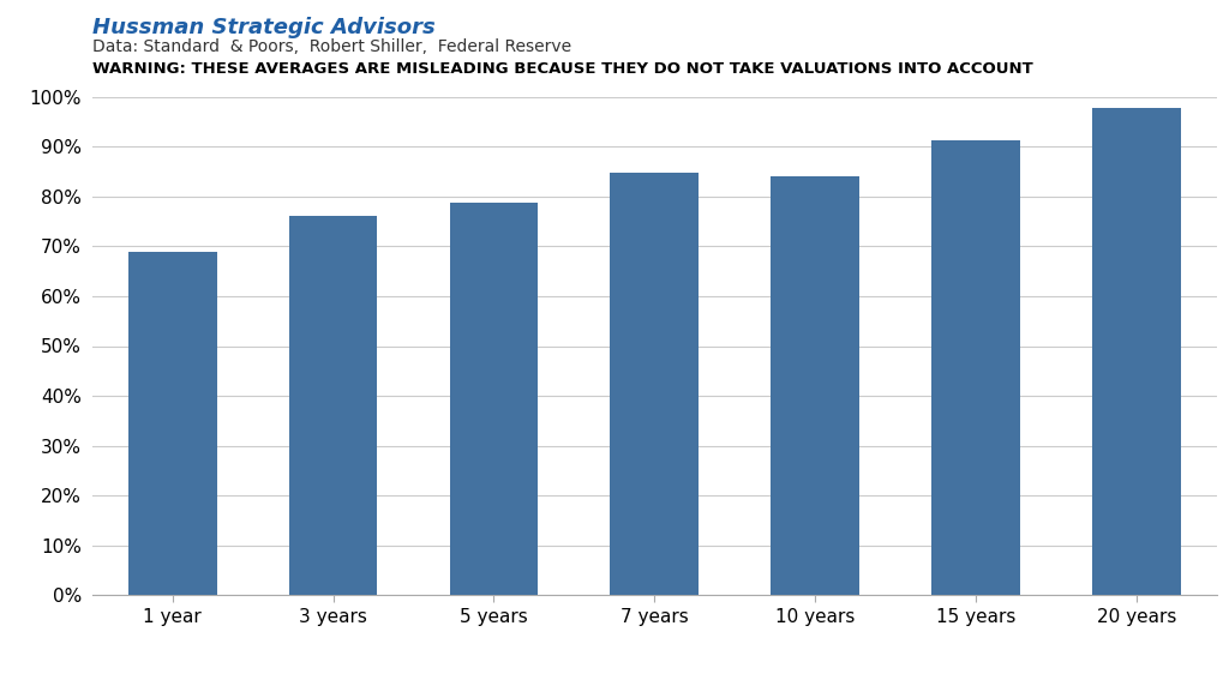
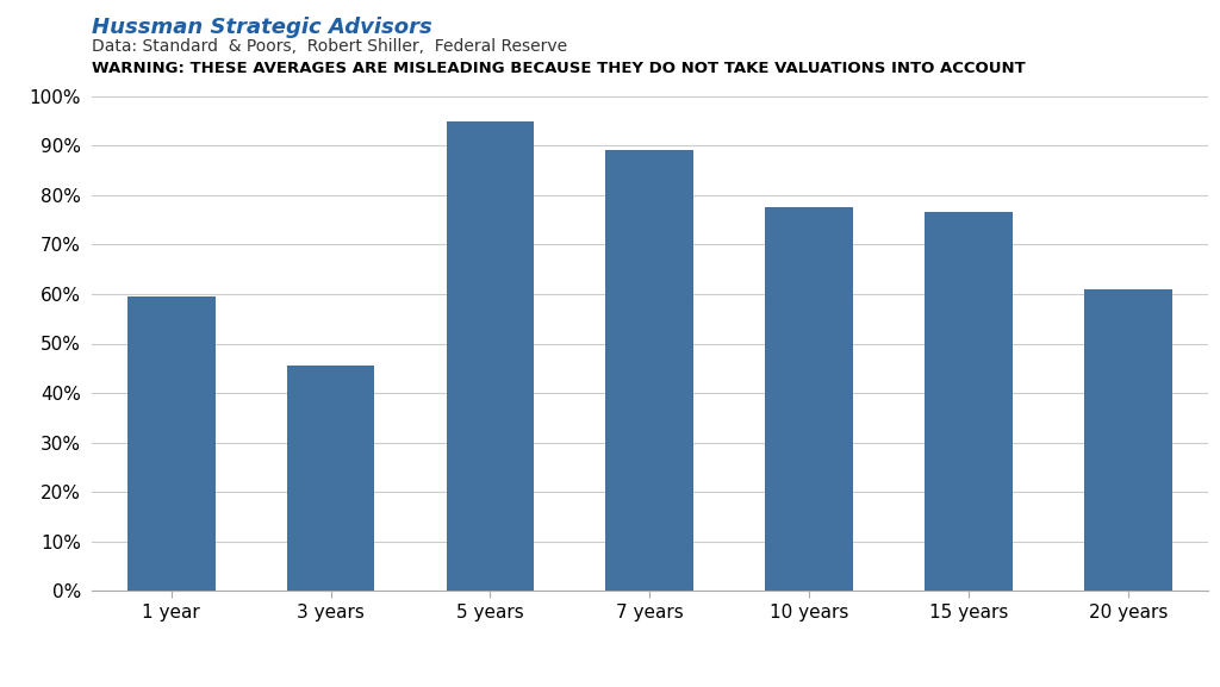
1 year: 69.0% -> 59.5%
3 years: 76.2% -> 45.5%
5 years: 78.7% -> 95.0%
7 years: 84.7% -> 89.0%
10 years: 84.1% -> 77.5%
15 years: 91.2% -> 76.5%
20 years: 97.8% -> 61.0%
